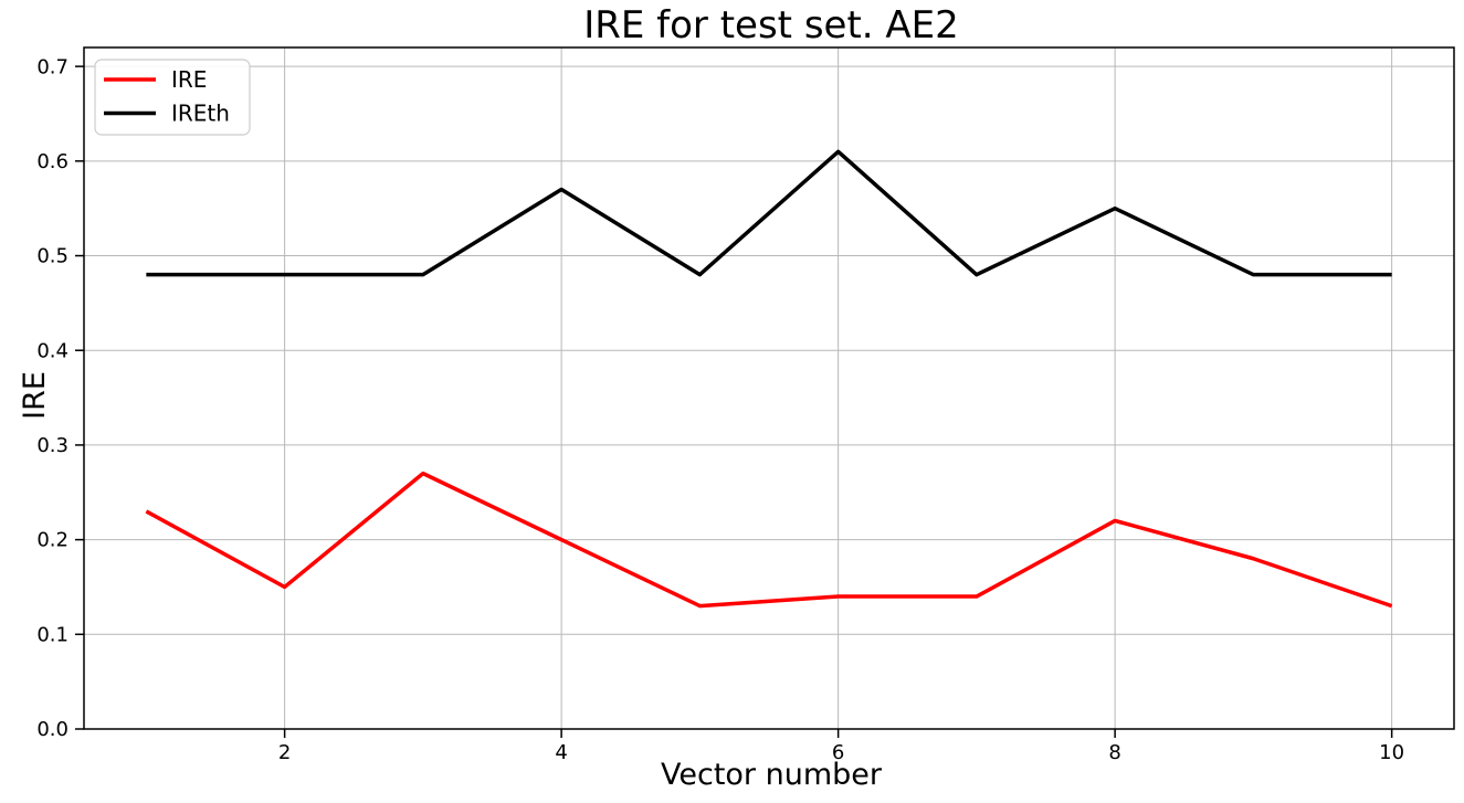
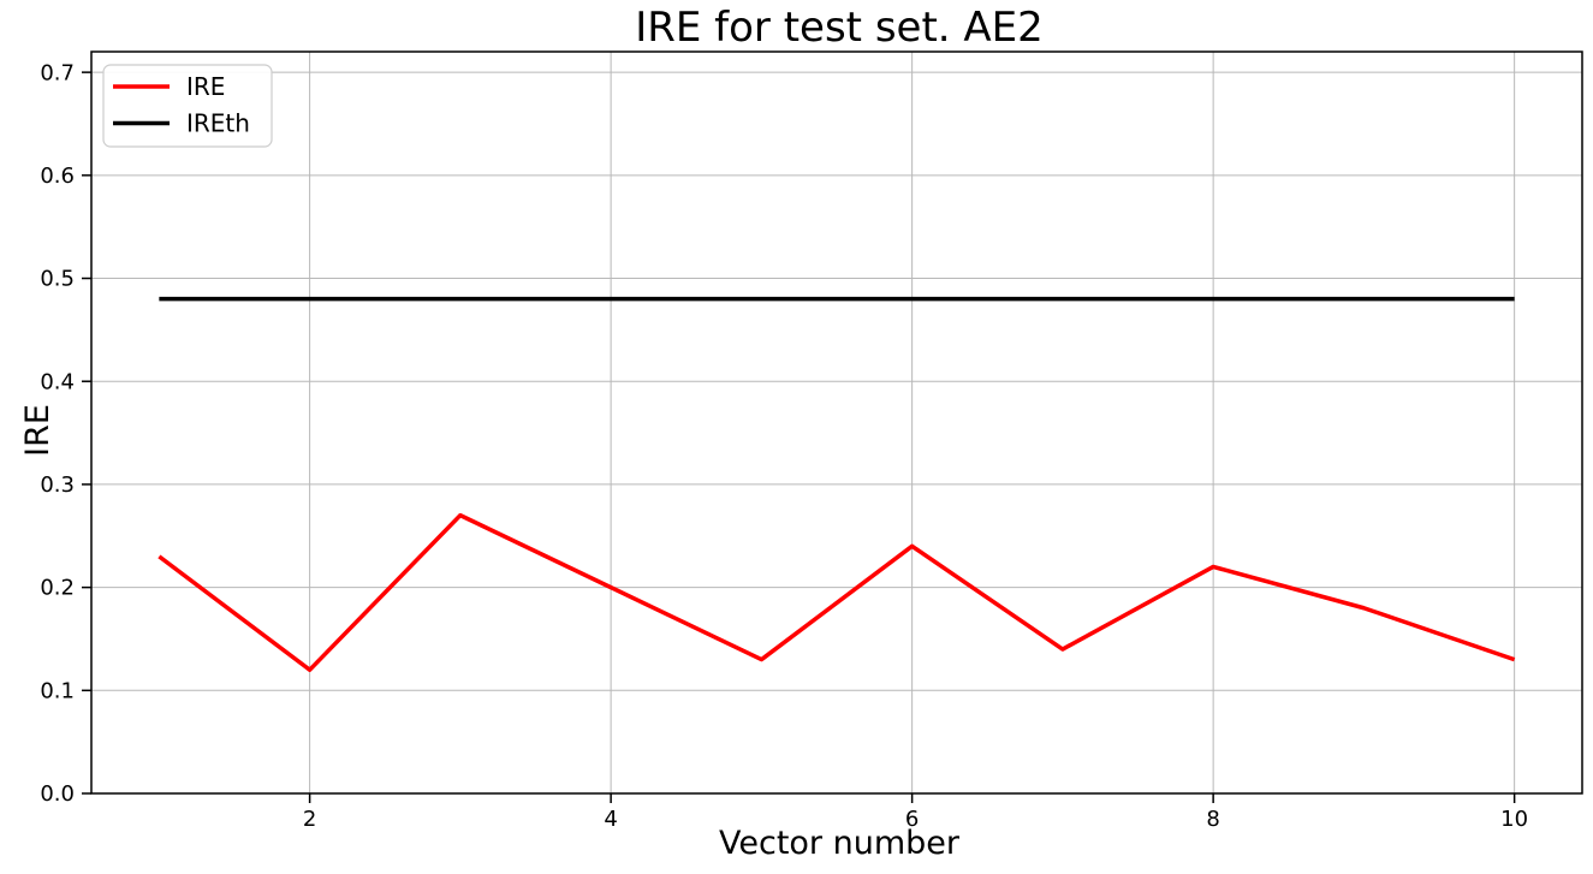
IRE/2: 0.15 -> 0.12
IREth/4: 0.57 -> 0.48
IRE/6: 0.14 -> 0.24
IREth/6: 0.61 -> 0.48
IREth/8: 0.55 -> 0.48
